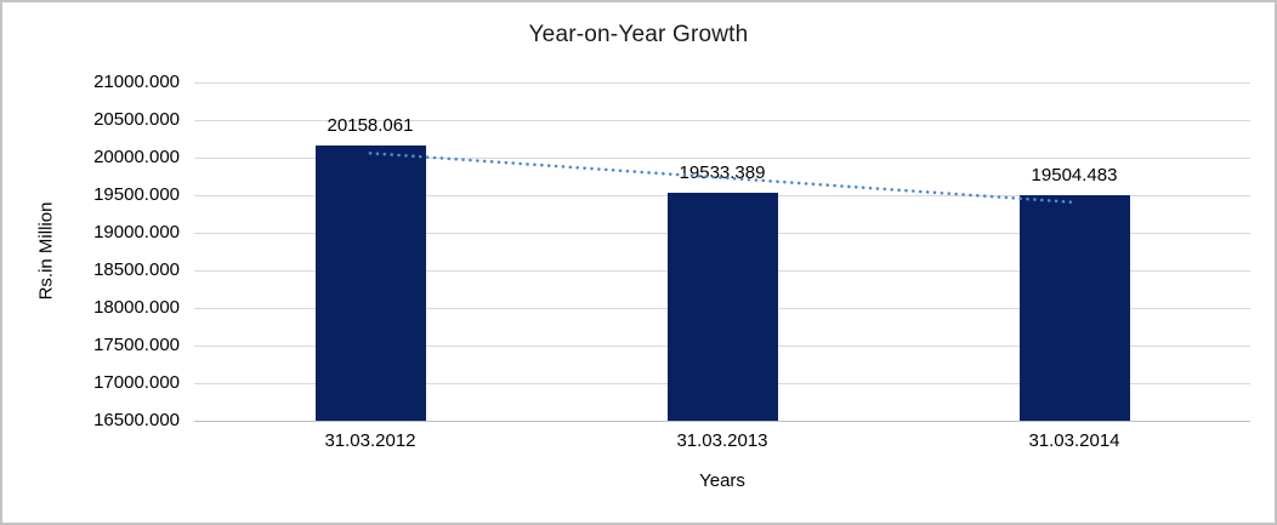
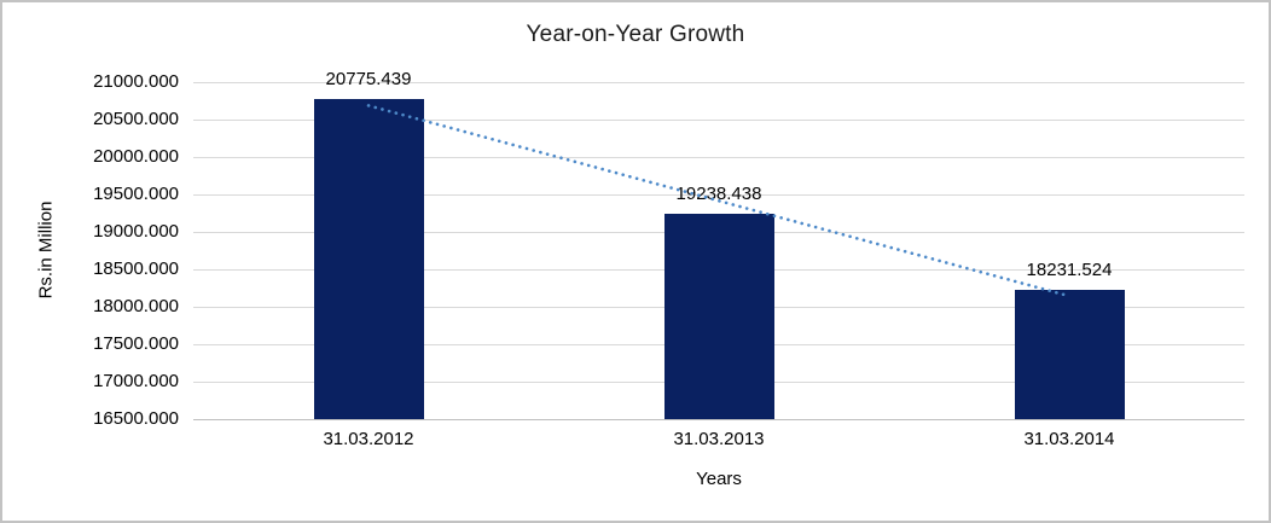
31.03.2012: 20158.061 -> 20775.439
31.03.2013: 19533.389 -> 19238.438
31.03.2014: 19504.483 -> 18231.524
